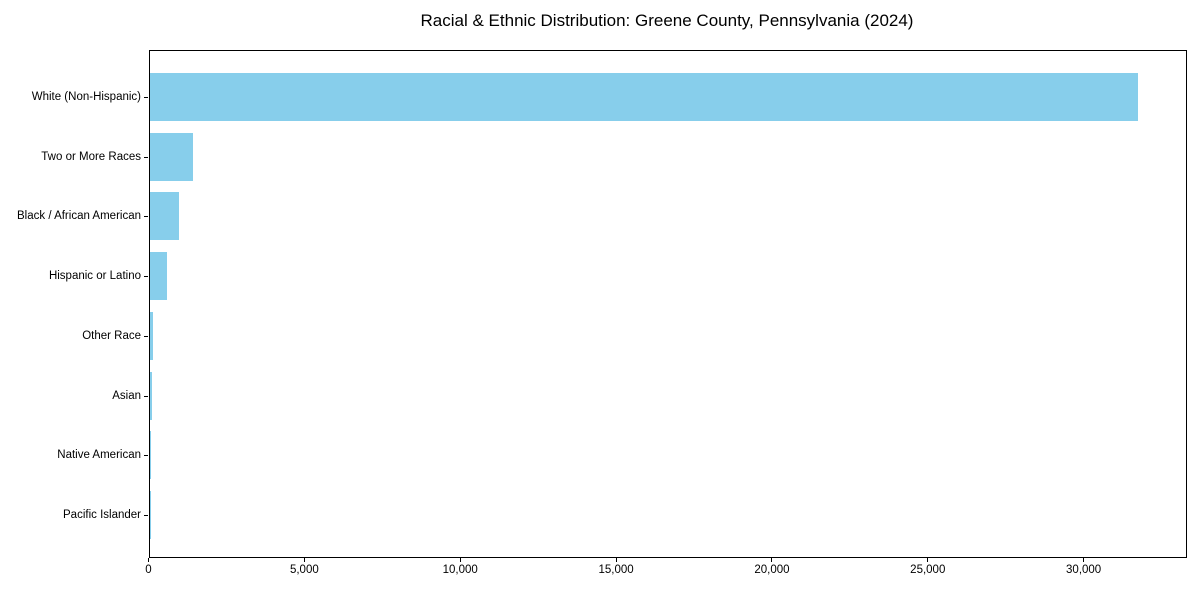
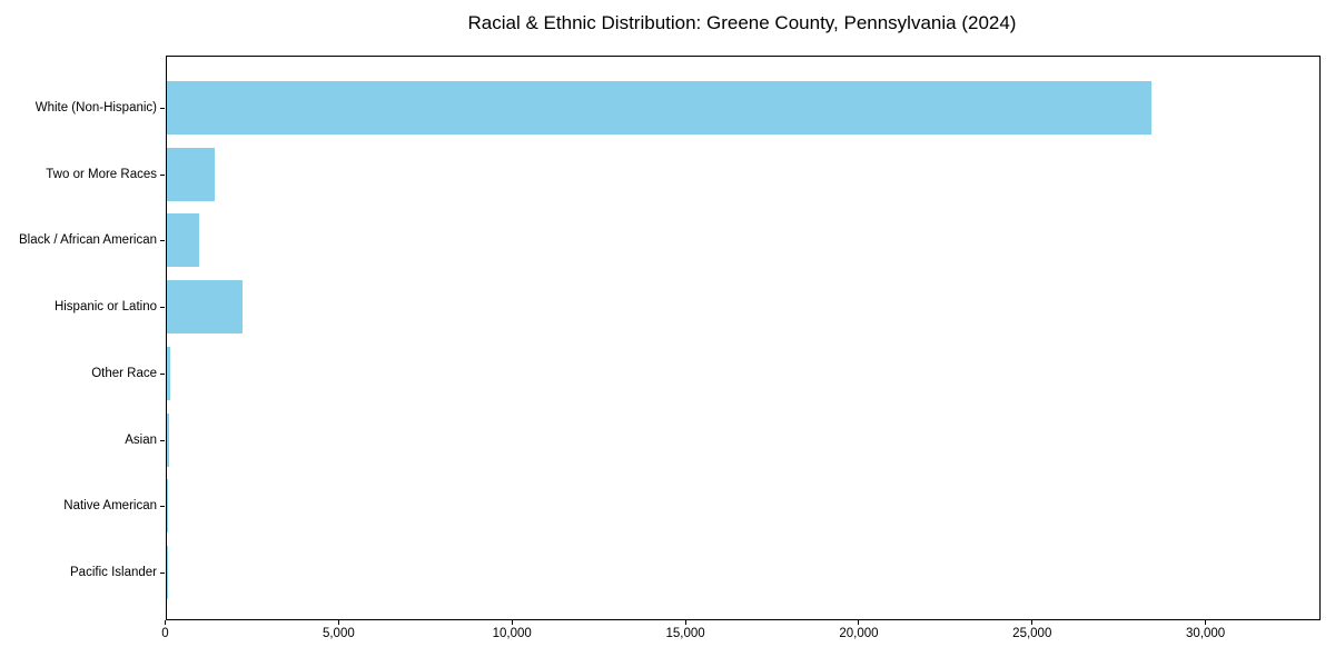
White (Non-Hispanic): 31700 -> 28400
Hispanic or Latino: 600 -> 2200
